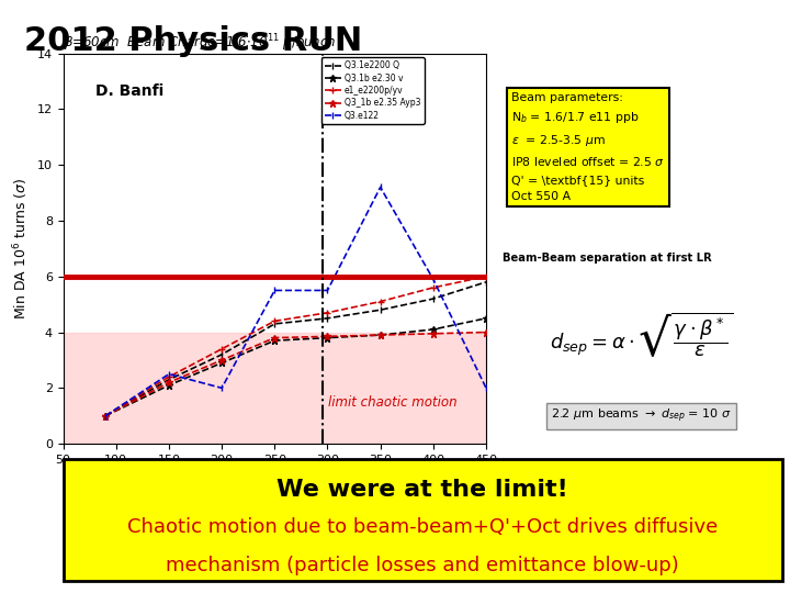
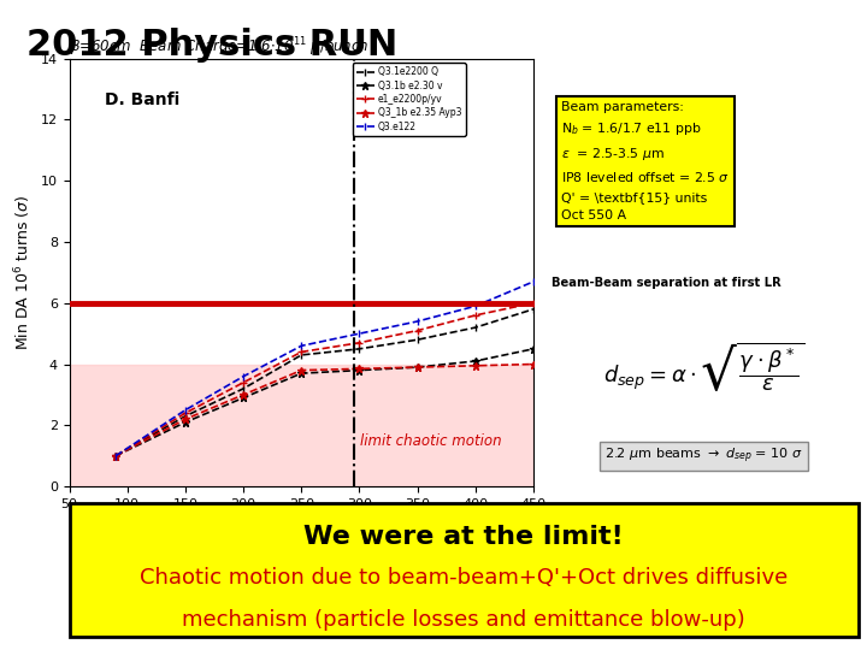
Q3.e122/200: 2.0 -> 3.6
Q3.e122/250: 5.5 -> 4.6
Q3.e122/300: 5.5 -> 5.0
Q3.e122/350: 9.2 -> 5.4
Q3.e122/450: 2.0 -> 6.7
